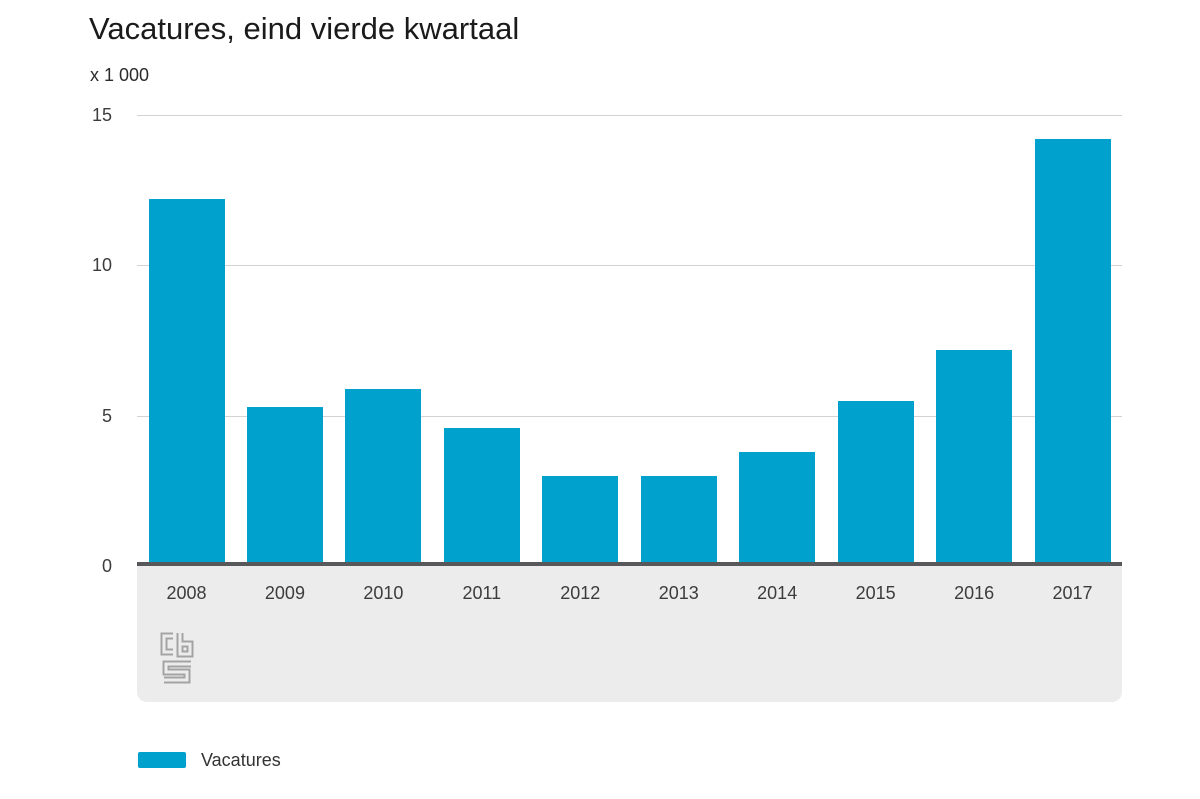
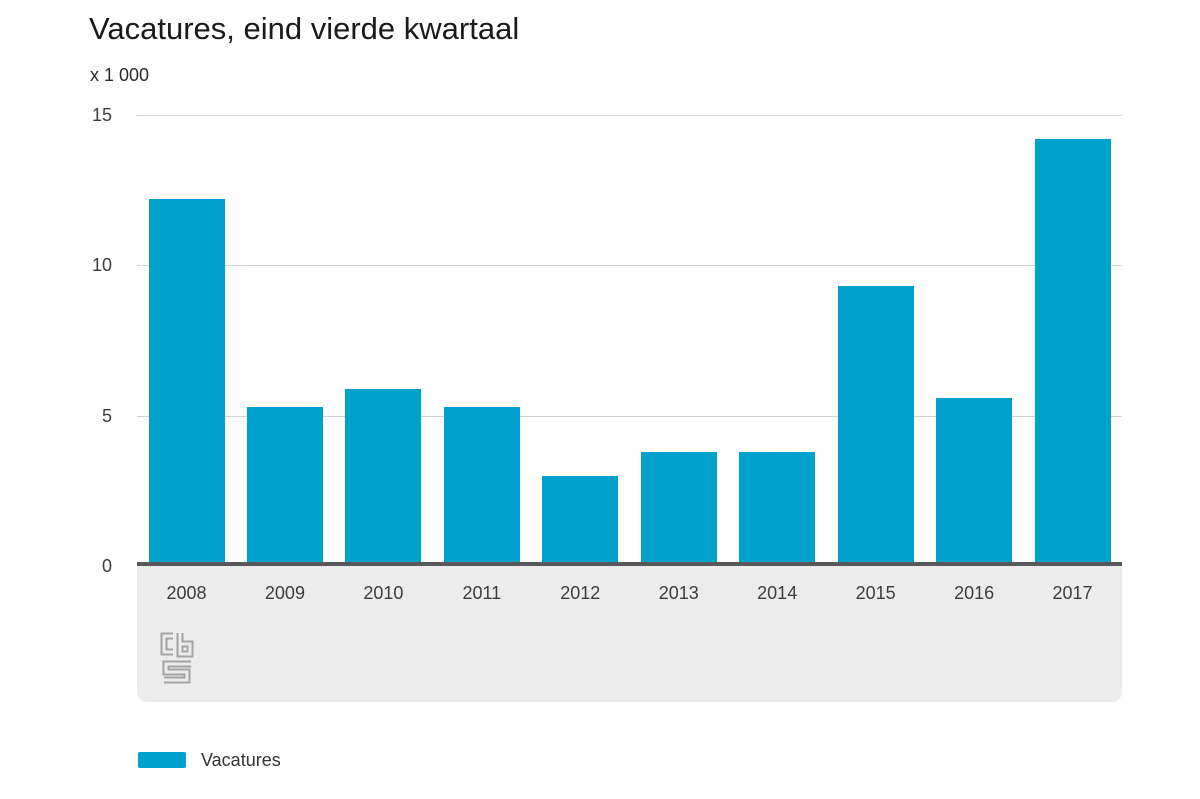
2011: 4.6 -> 5.3
2013: 3.0 -> 3.8
2015: 5.5 -> 9.3
2016: 7.2 -> 5.6
